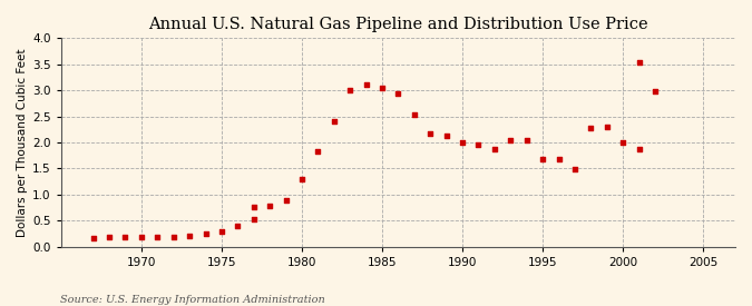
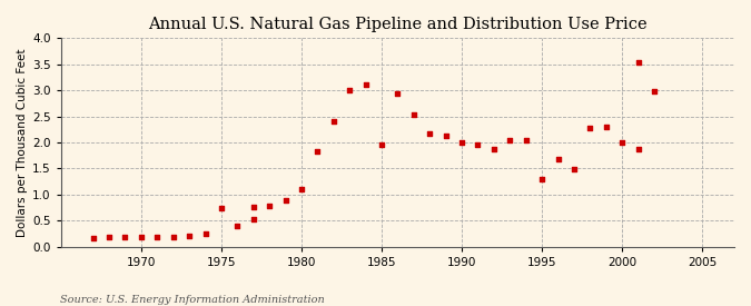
1975: 0.30 -> 0.75
1980: 1.30 -> 1.10
1985: 3.05 -> 1.95
1995: 1.68 -> 1.30
